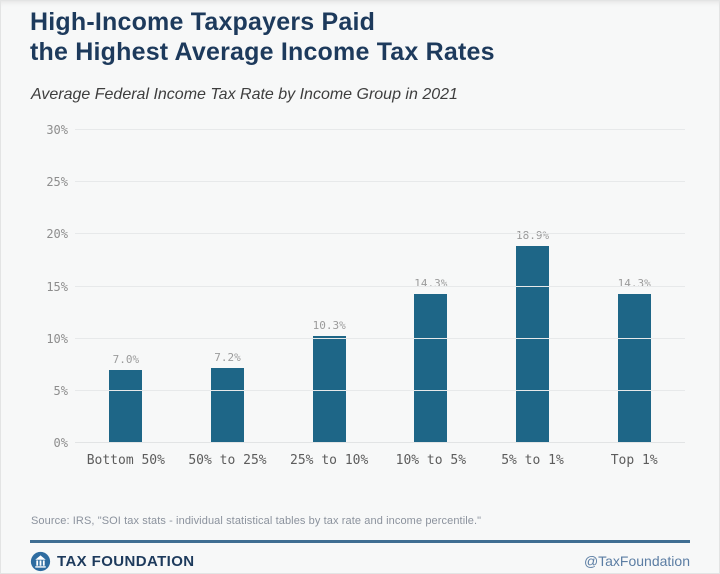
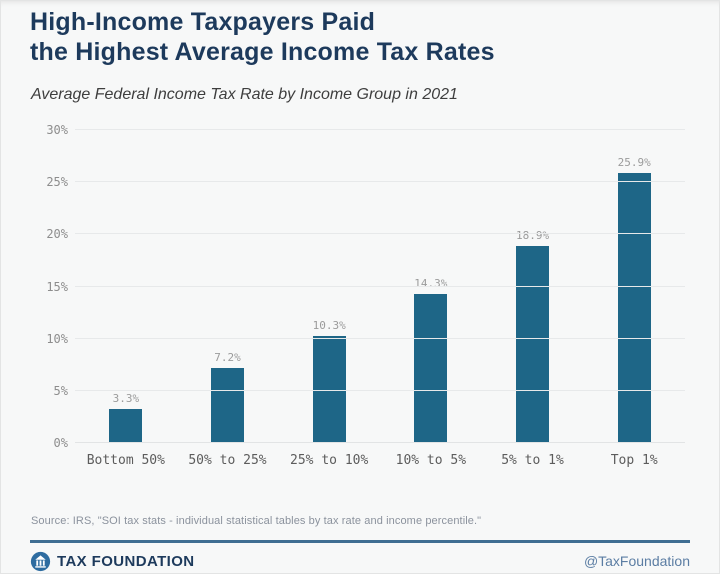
Bottom 50%: 7.0% -> 3.3%
Top 1%: 14.3% -> 25.9%
